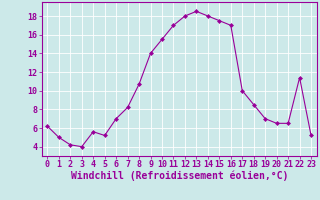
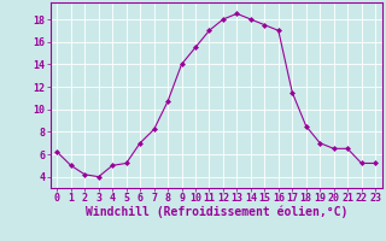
4: 5.6 -> 5.0
17: 10.0 -> 11.5
22: 11.4 -> 5.2
